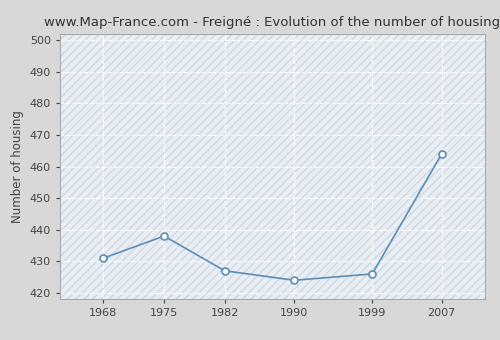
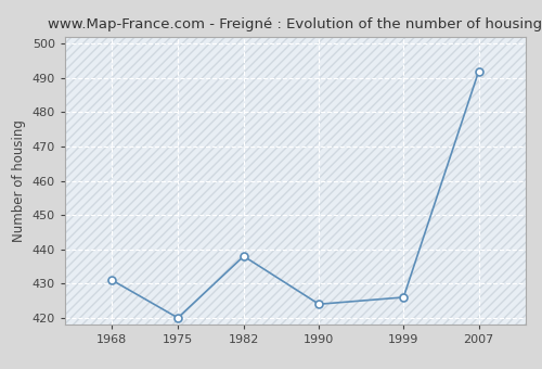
1975: 438 -> 420
1982: 427 -> 438
2007: 464 -> 492
